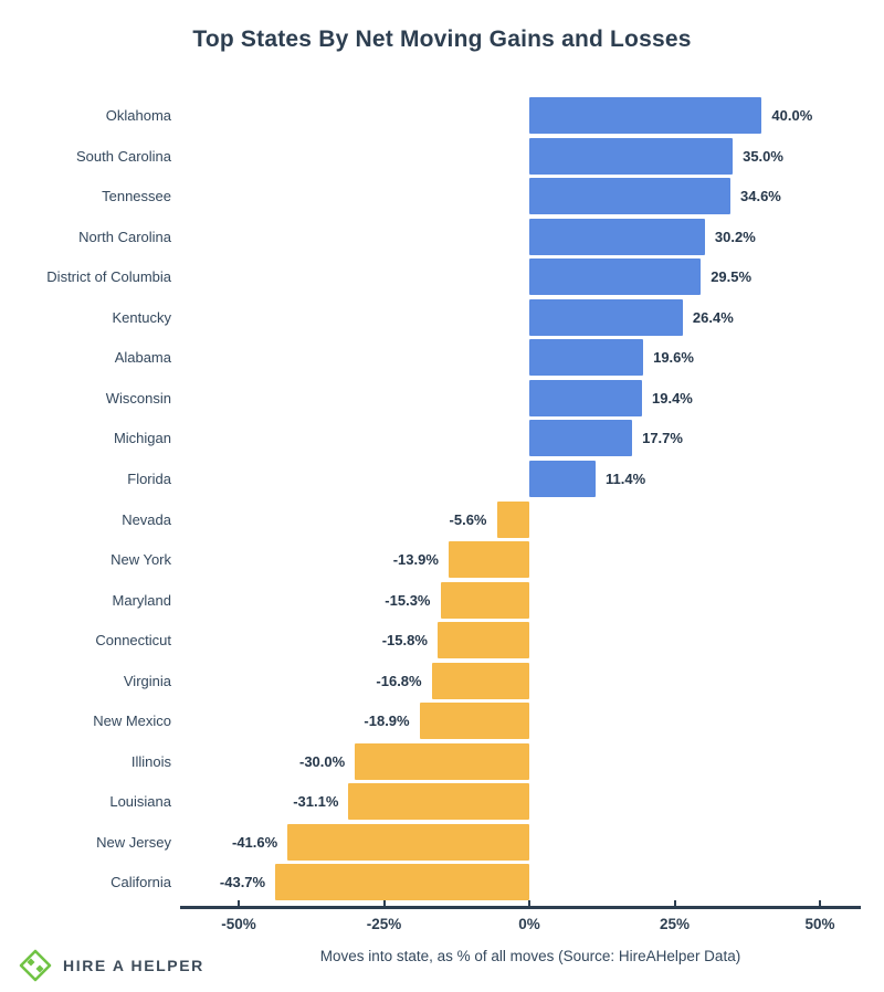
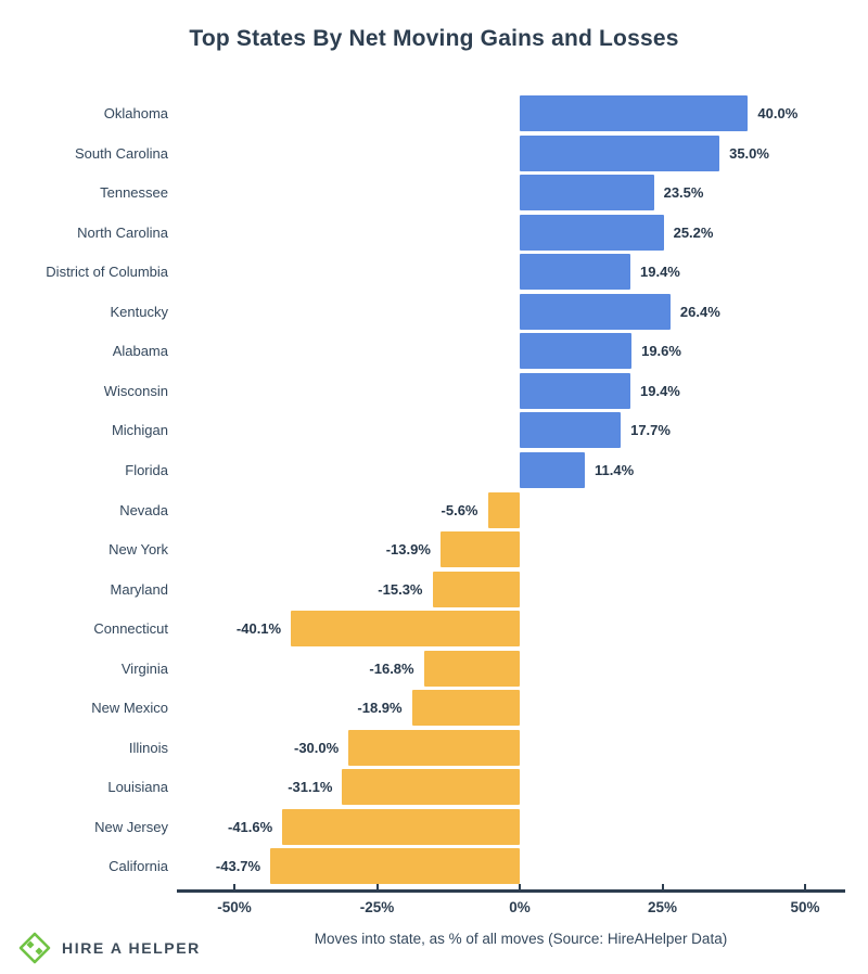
Tennessee: 34.6% -> 23.5%
North Carolina: 30.2% -> 25.2%
District of Columbia: 29.5% -> 19.4%
Connecticut: -15.8% -> -40.1%
